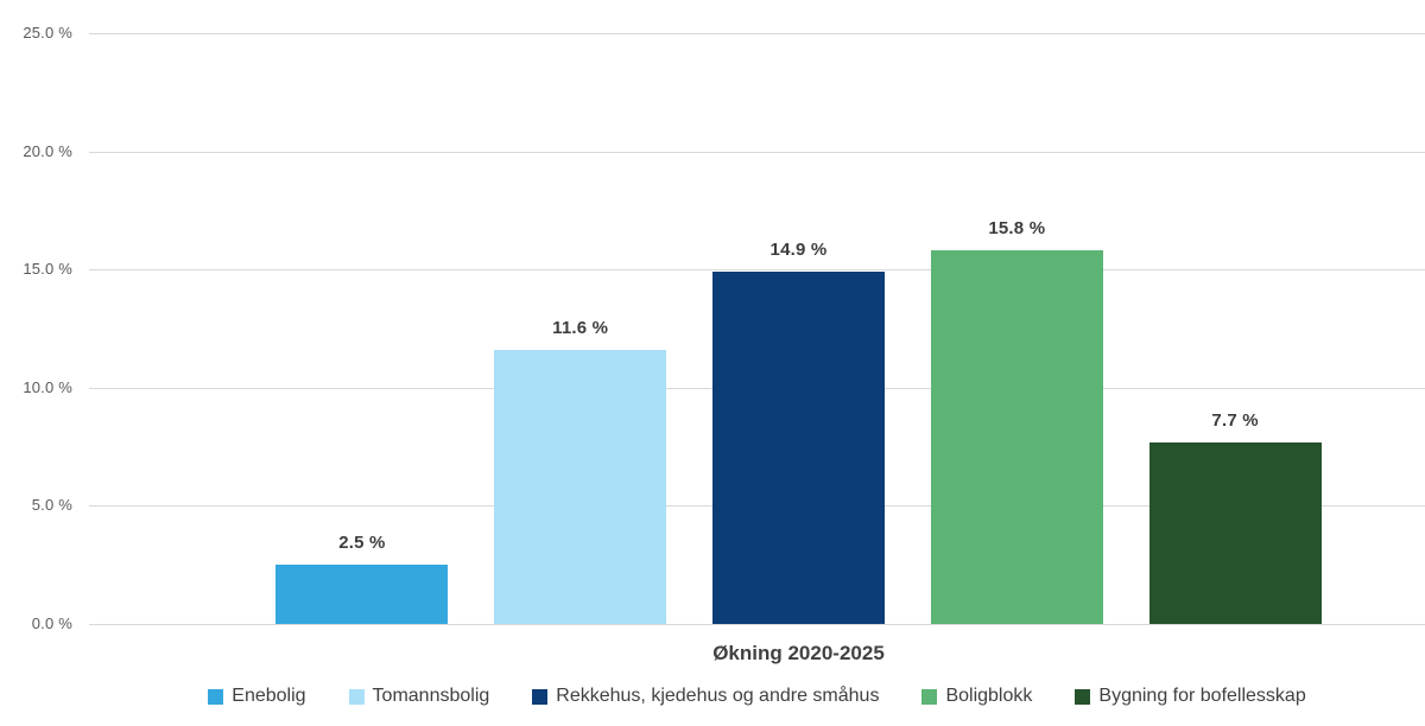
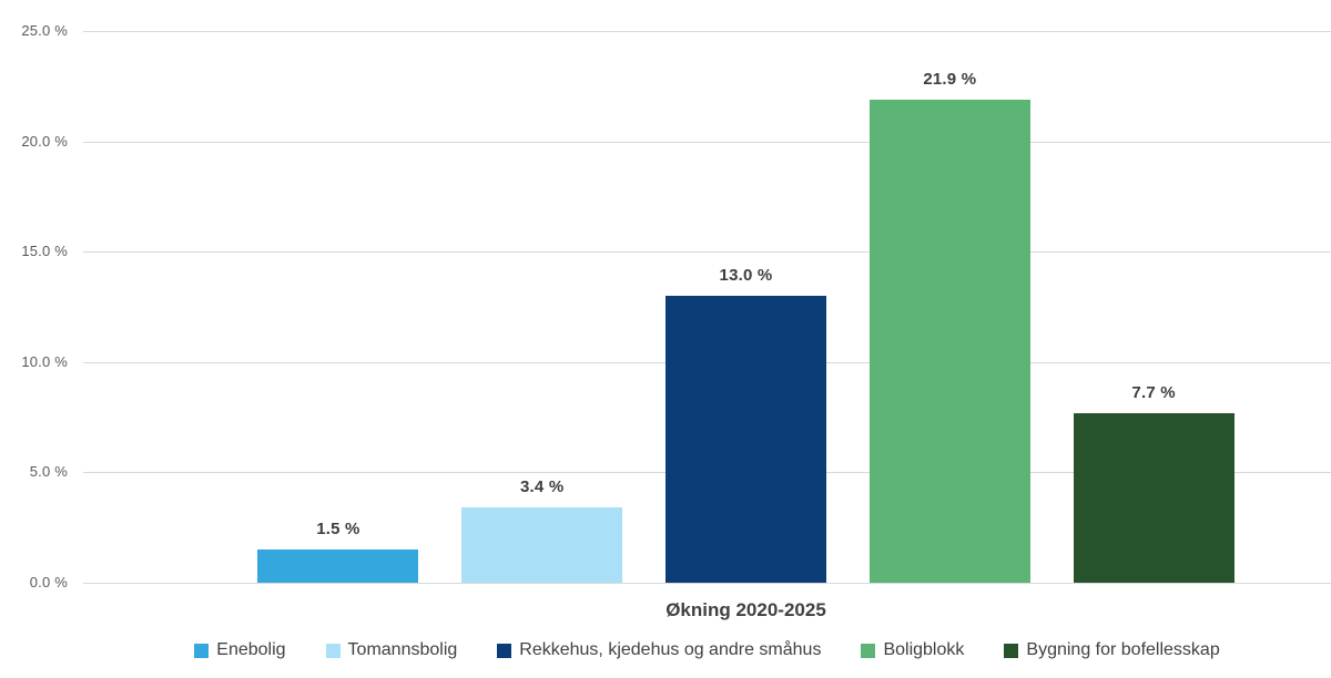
Enebolig: 2.5 -> 1.5
Tomannsbolig: 11.6 -> 3.4
Rekkehus, kjedehus og andre småhus: 14.9 -> 13.0
Boligblokk: 15.8 -> 21.9
